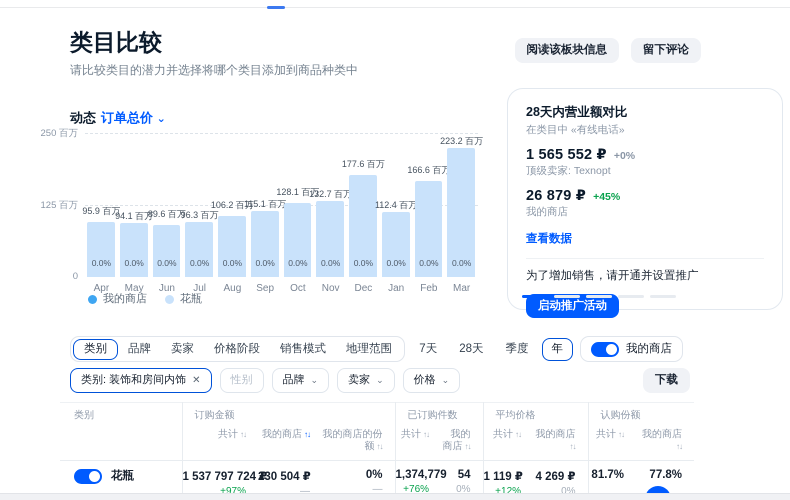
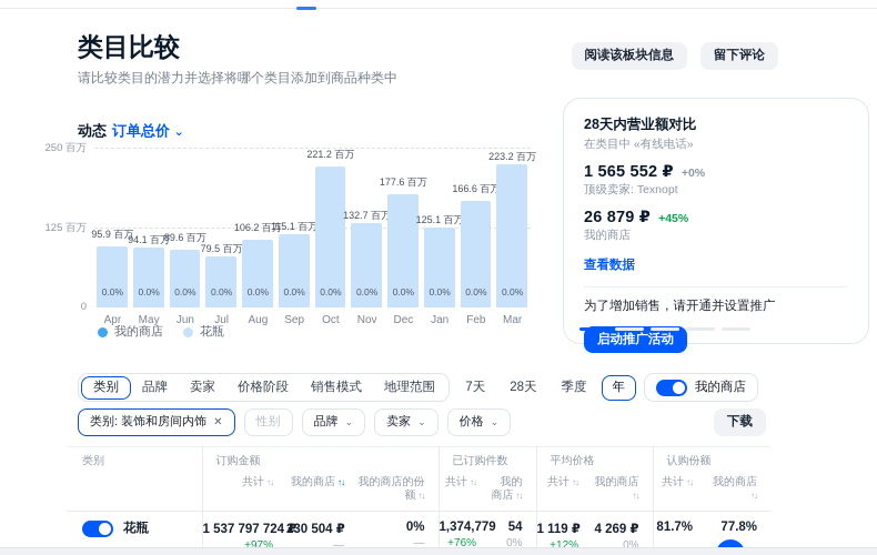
花瓶/Jul: 96.3 -> 79.5
花瓶/Oct: 128.1 -> 221.2
花瓶/Jan: 112.4 -> 125.1
